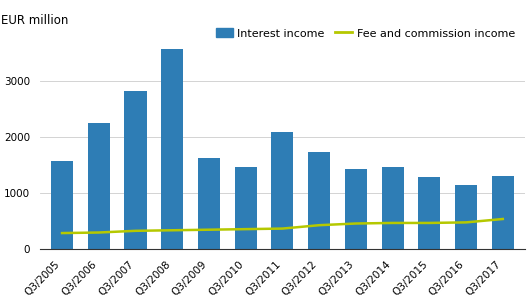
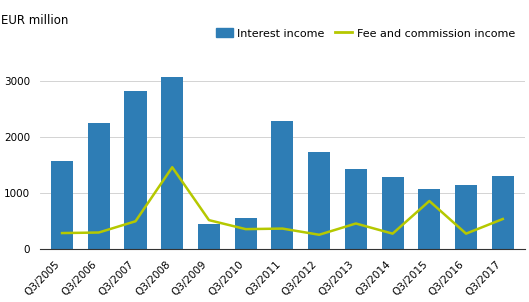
Fee and commission income/Q3/2007: 330 -> 500
Interest income/Q3/2008: 3560 -> 3060
Fee and commission income/Q3/2008: 340 -> 1460
Interest income/Q3/2009: 1620 -> 460
Fee and commission income/Q3/2009: 350 -> 520
Interest income/Q3/2010: 1460 -> 560
Interest income/Q3/2011: 2080 -> 2280
Fee and commission income/Q3/2012: 430 -> 260
Interest income/Q3/2014: 1460 -> 1280
Fee and commission income/Q3/2014: 470 -> 280
Interest income/Q3/2015: 1290 -> 1080
Fee and commission income/Q3/2015: 470 -> 860
Fee and commission income/Q3/2016: 480 -> 280
